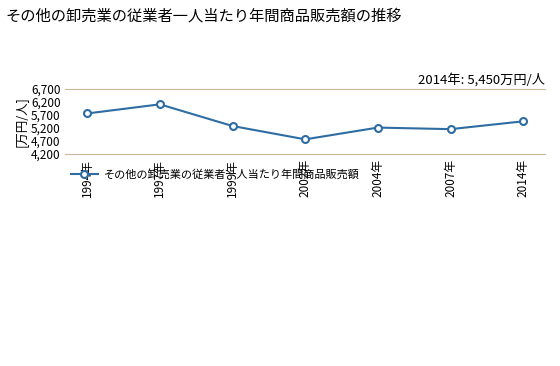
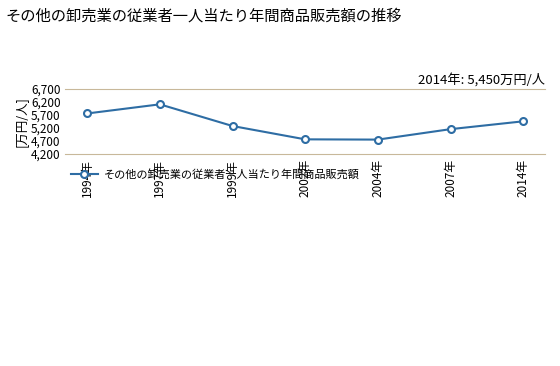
2004年: 5,210 -> 4,750
